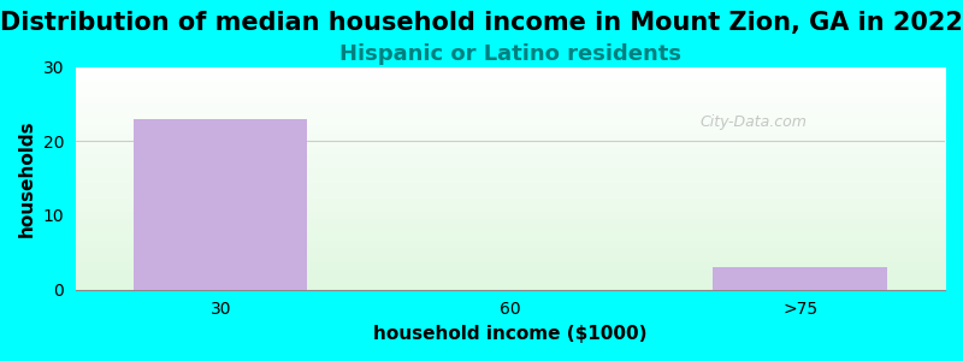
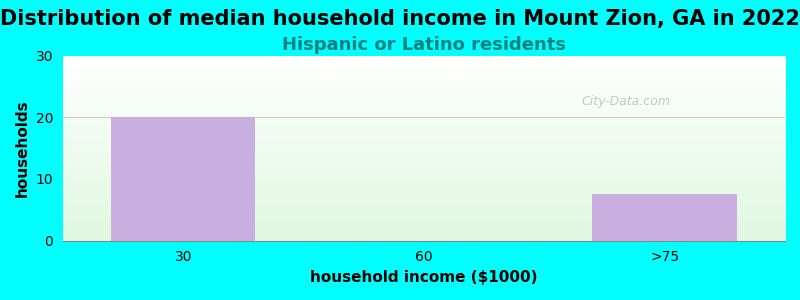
30: 23.0 -> 20.0
>75: 3.0 -> 7.5
